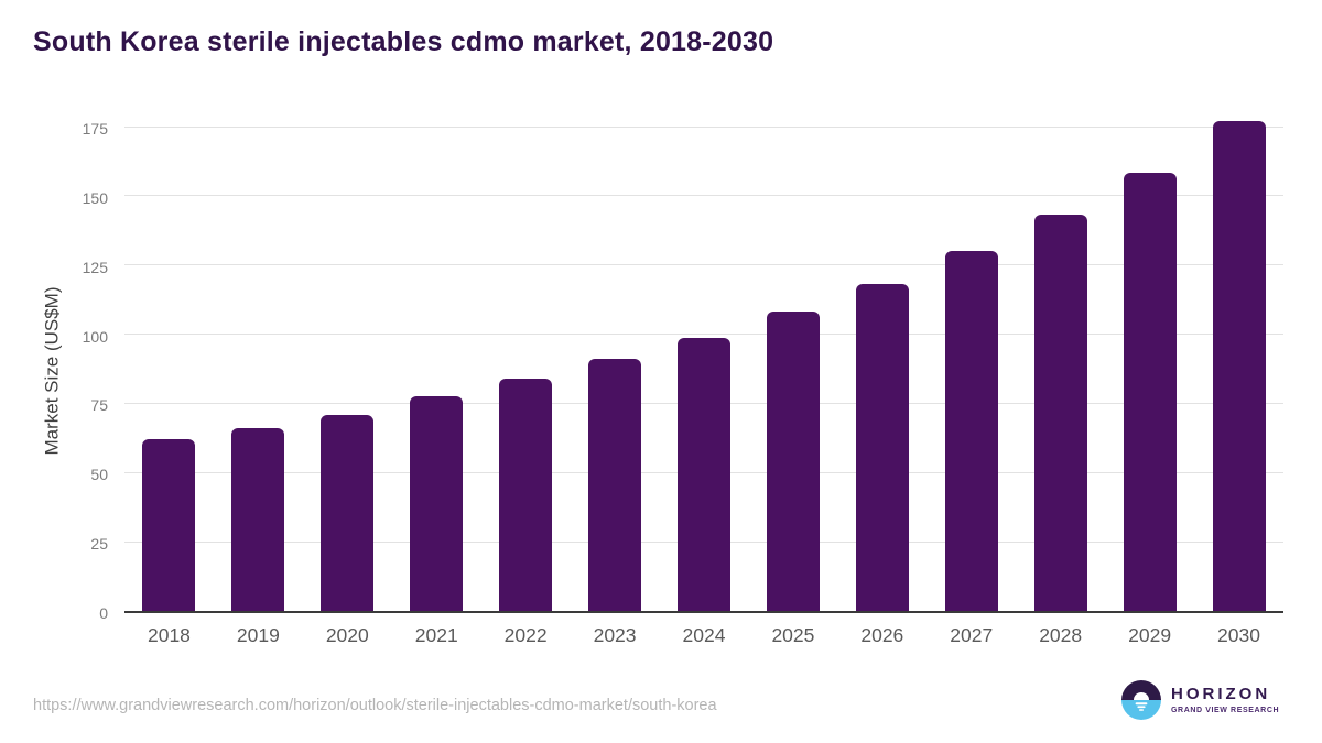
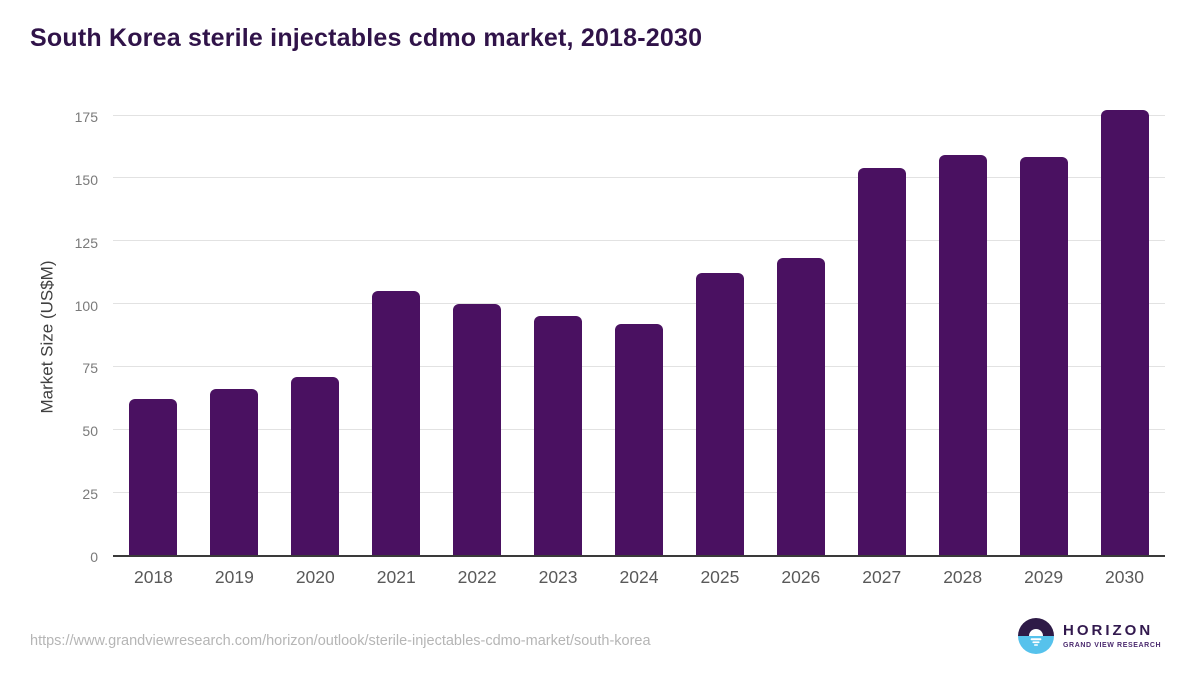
2021: 78 -> 105
2022: 84 -> 100
2023: 91 -> 95
2024: 98 -> 92
2025: 108 -> 112
2027: 130 -> 154
2028: 143 -> 159
